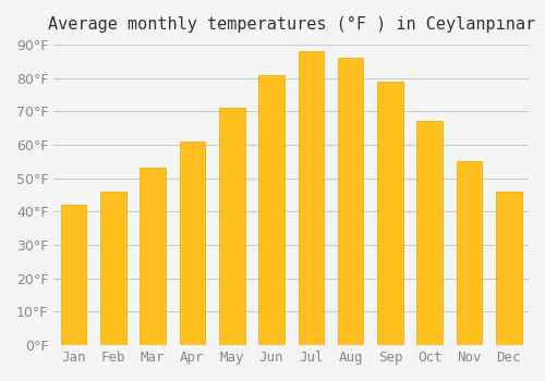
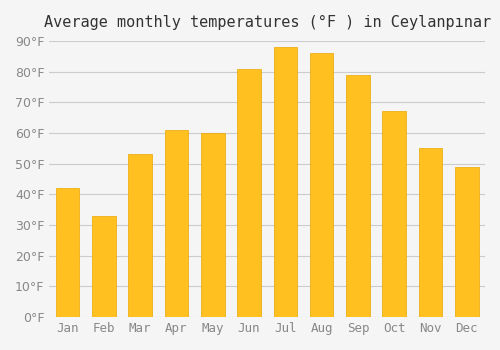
Feb: 46°F -> 33°F
May: 71°F -> 60°F
Dec: 46°F -> 49°F
